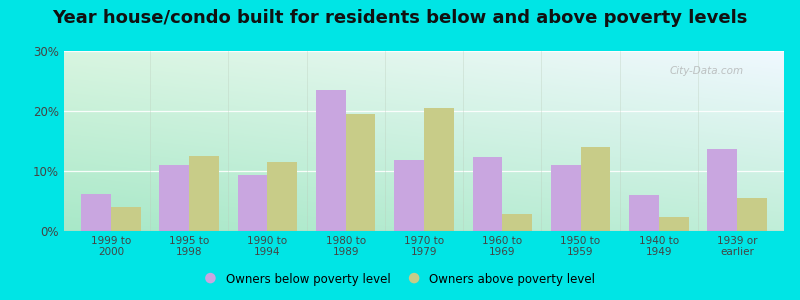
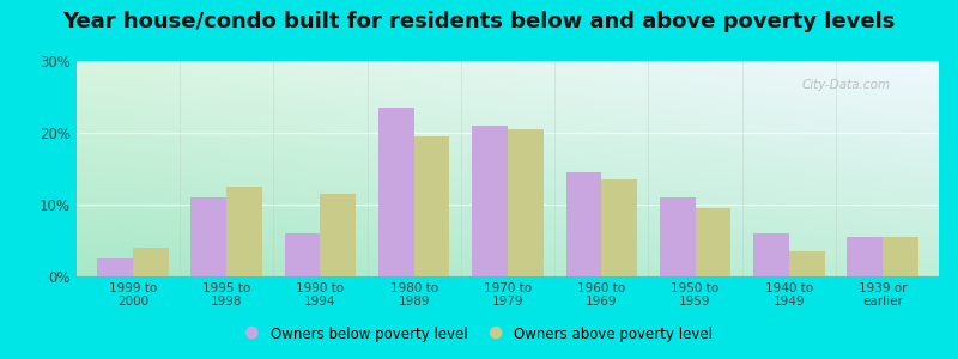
Owners below poverty level/1999 to 2000: 6.2% -> 2.5%
Owners below poverty level/1990 to 1994: 9.4% -> 6.0%
Owners below poverty level/1970 to 1979: 11.8% -> 21.0%
Owners below poverty level/1960 to 1969: 12.4% -> 14.5%
Owners above poverty level/1960 to 1969: 2.8% -> 13.5%
Owners above poverty level/1950 to 1959: 14.0% -> 9.5%
Owners above poverty level/1940 to 1949: 2.4% -> 3.5%
Owners below poverty level/1939 or earlier: 13.6% -> 5.5%
